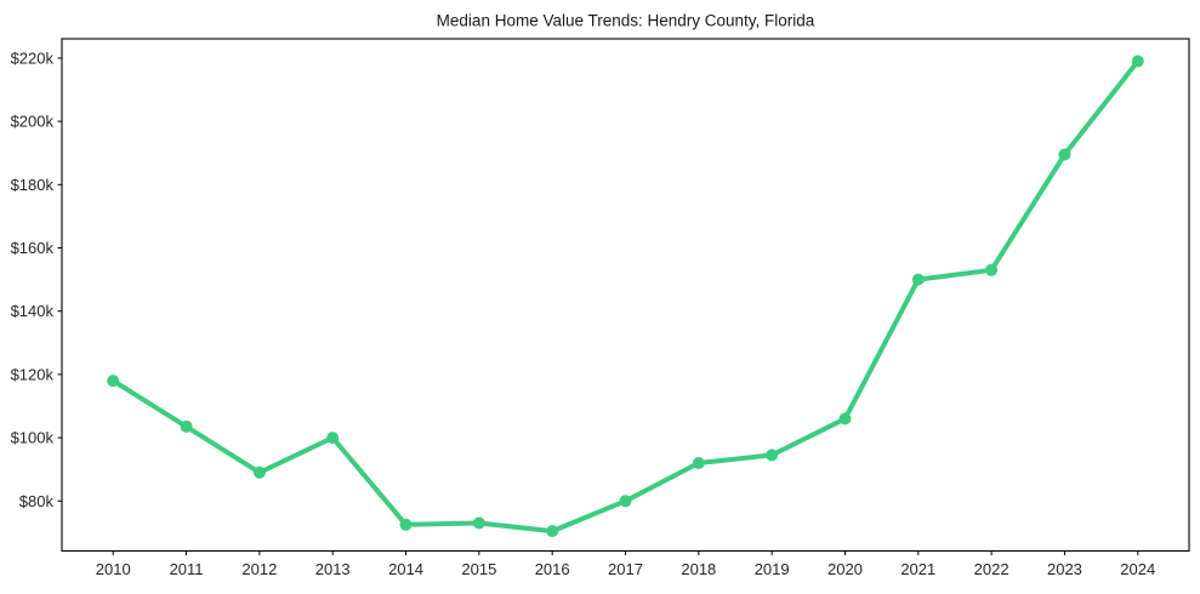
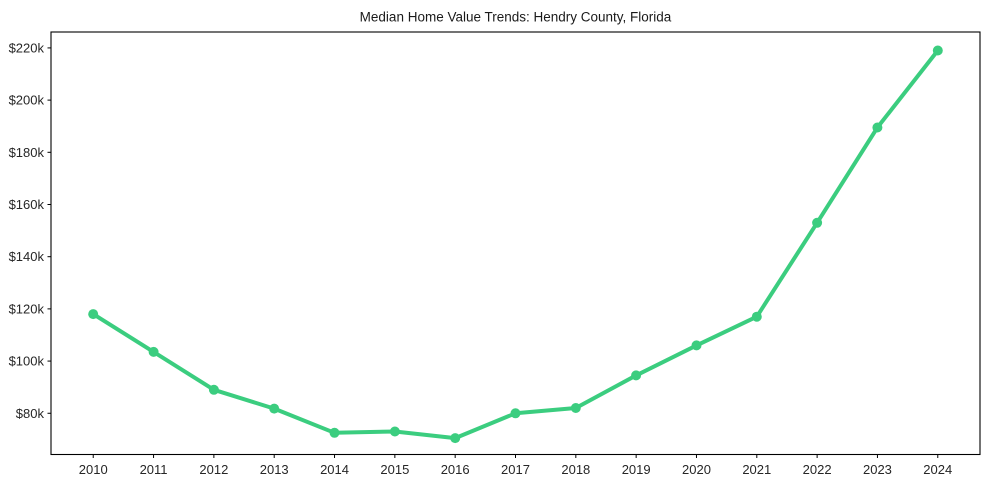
2013: $100k -> $82k
2018: $92k -> $82k
2021: $150k -> $117k
